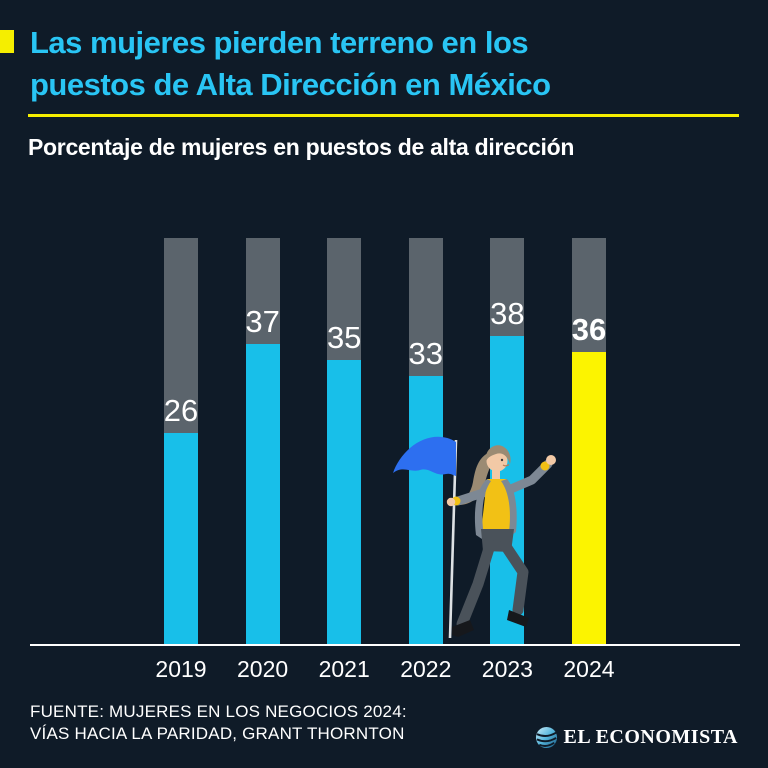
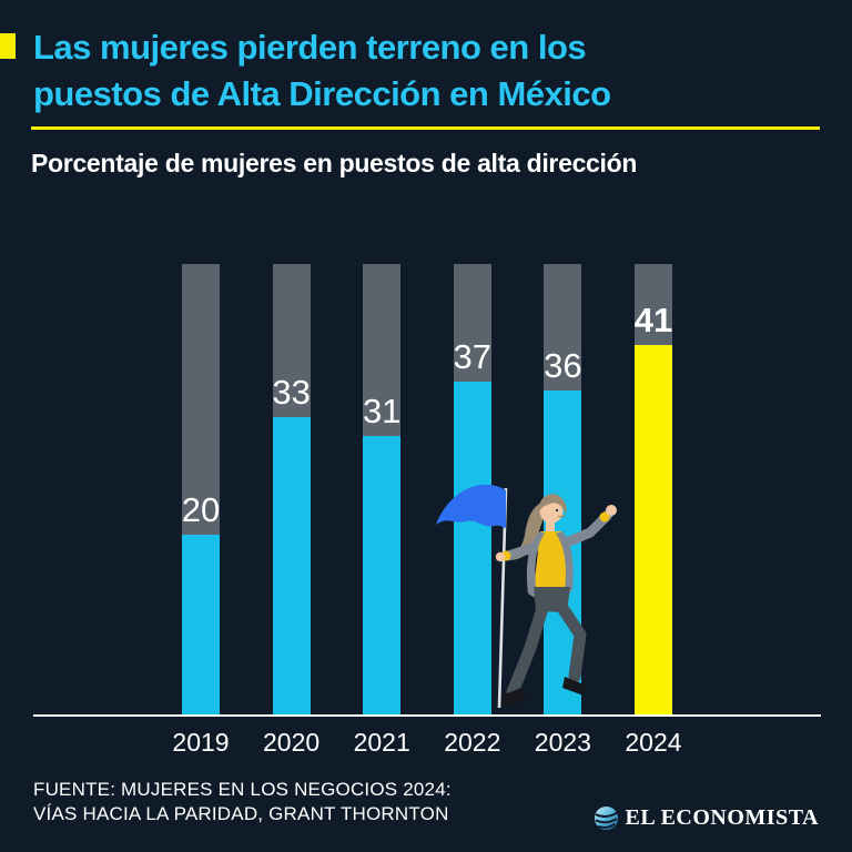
2019: 26 -> 20
2020: 37 -> 33
2021: 35 -> 31
2022: 33 -> 37
2023: 38 -> 36
2024: 36 -> 41
